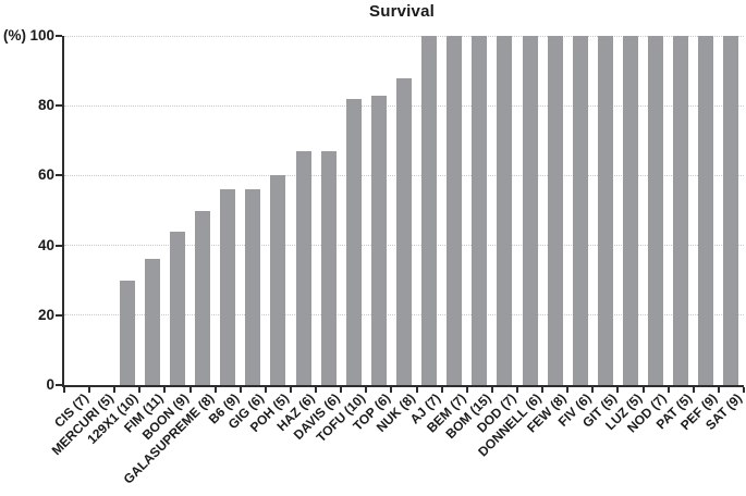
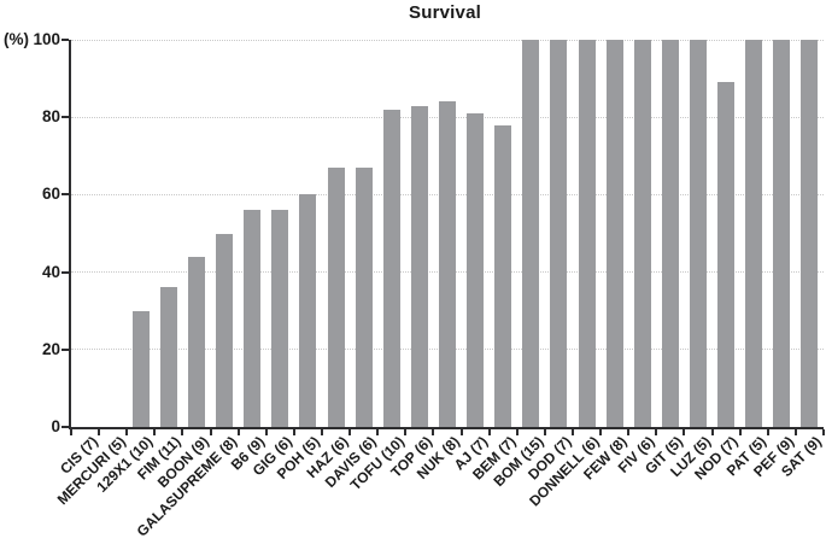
NUK (8): 88 -> 84
AJ (7): 100 -> 81
BEM (7): 100 -> 78
NOD (7): 100 -> 89
